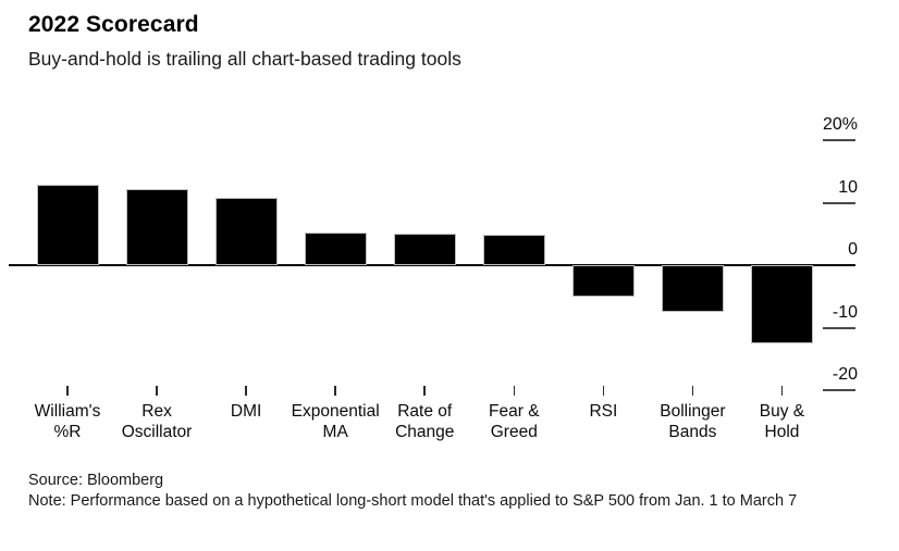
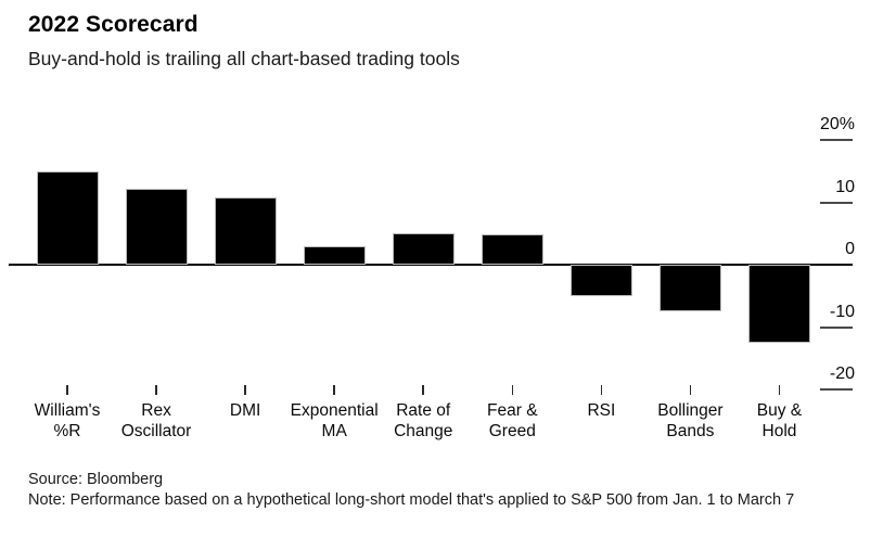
William's %R: 13% -> 15%
Exponential MA: 5% -> 3%
